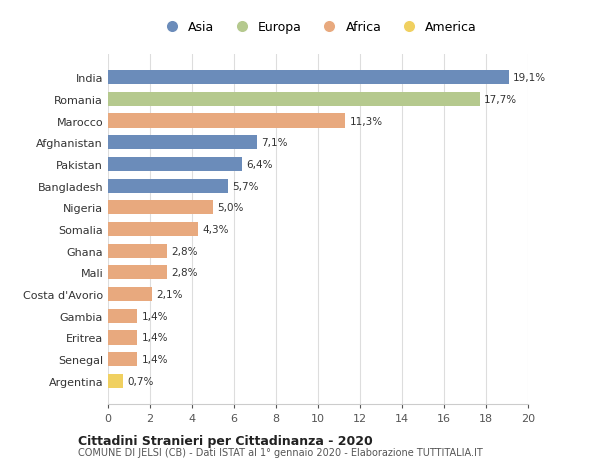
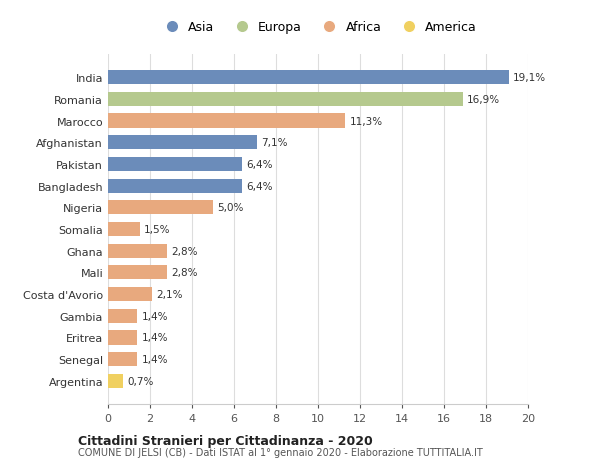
Romania: 17,7% -> 16,9%
Bangladesh: 5,7% -> 6,4%
Somalia: 4,3% -> 1,5%
